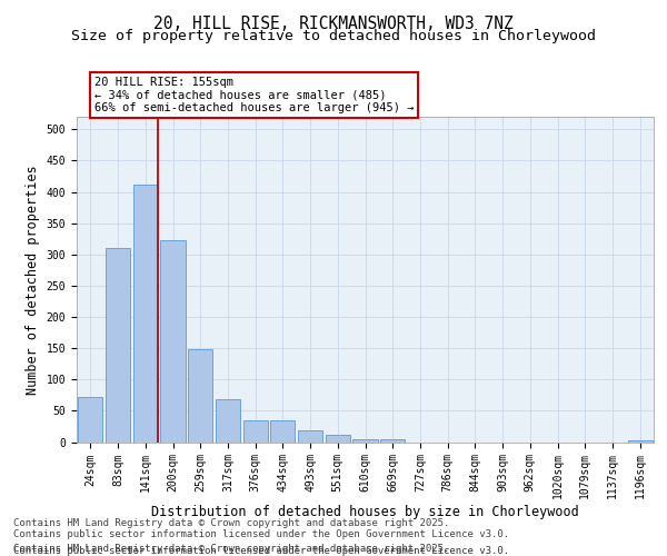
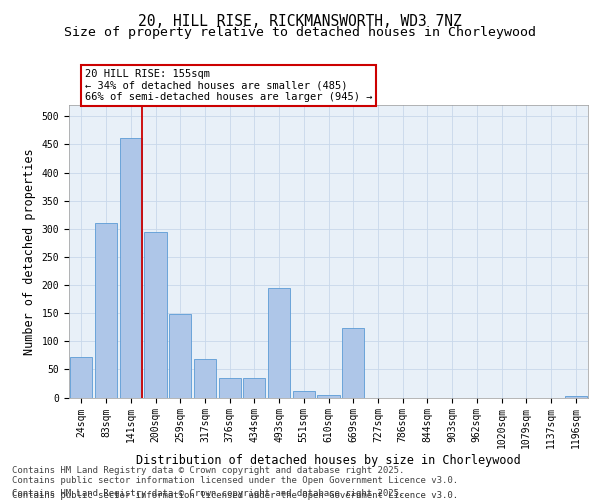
141sqm: 411 -> 462
200sqm: 322 -> 294
493sqm: 18 -> 194
669sqm: 5 -> 124
